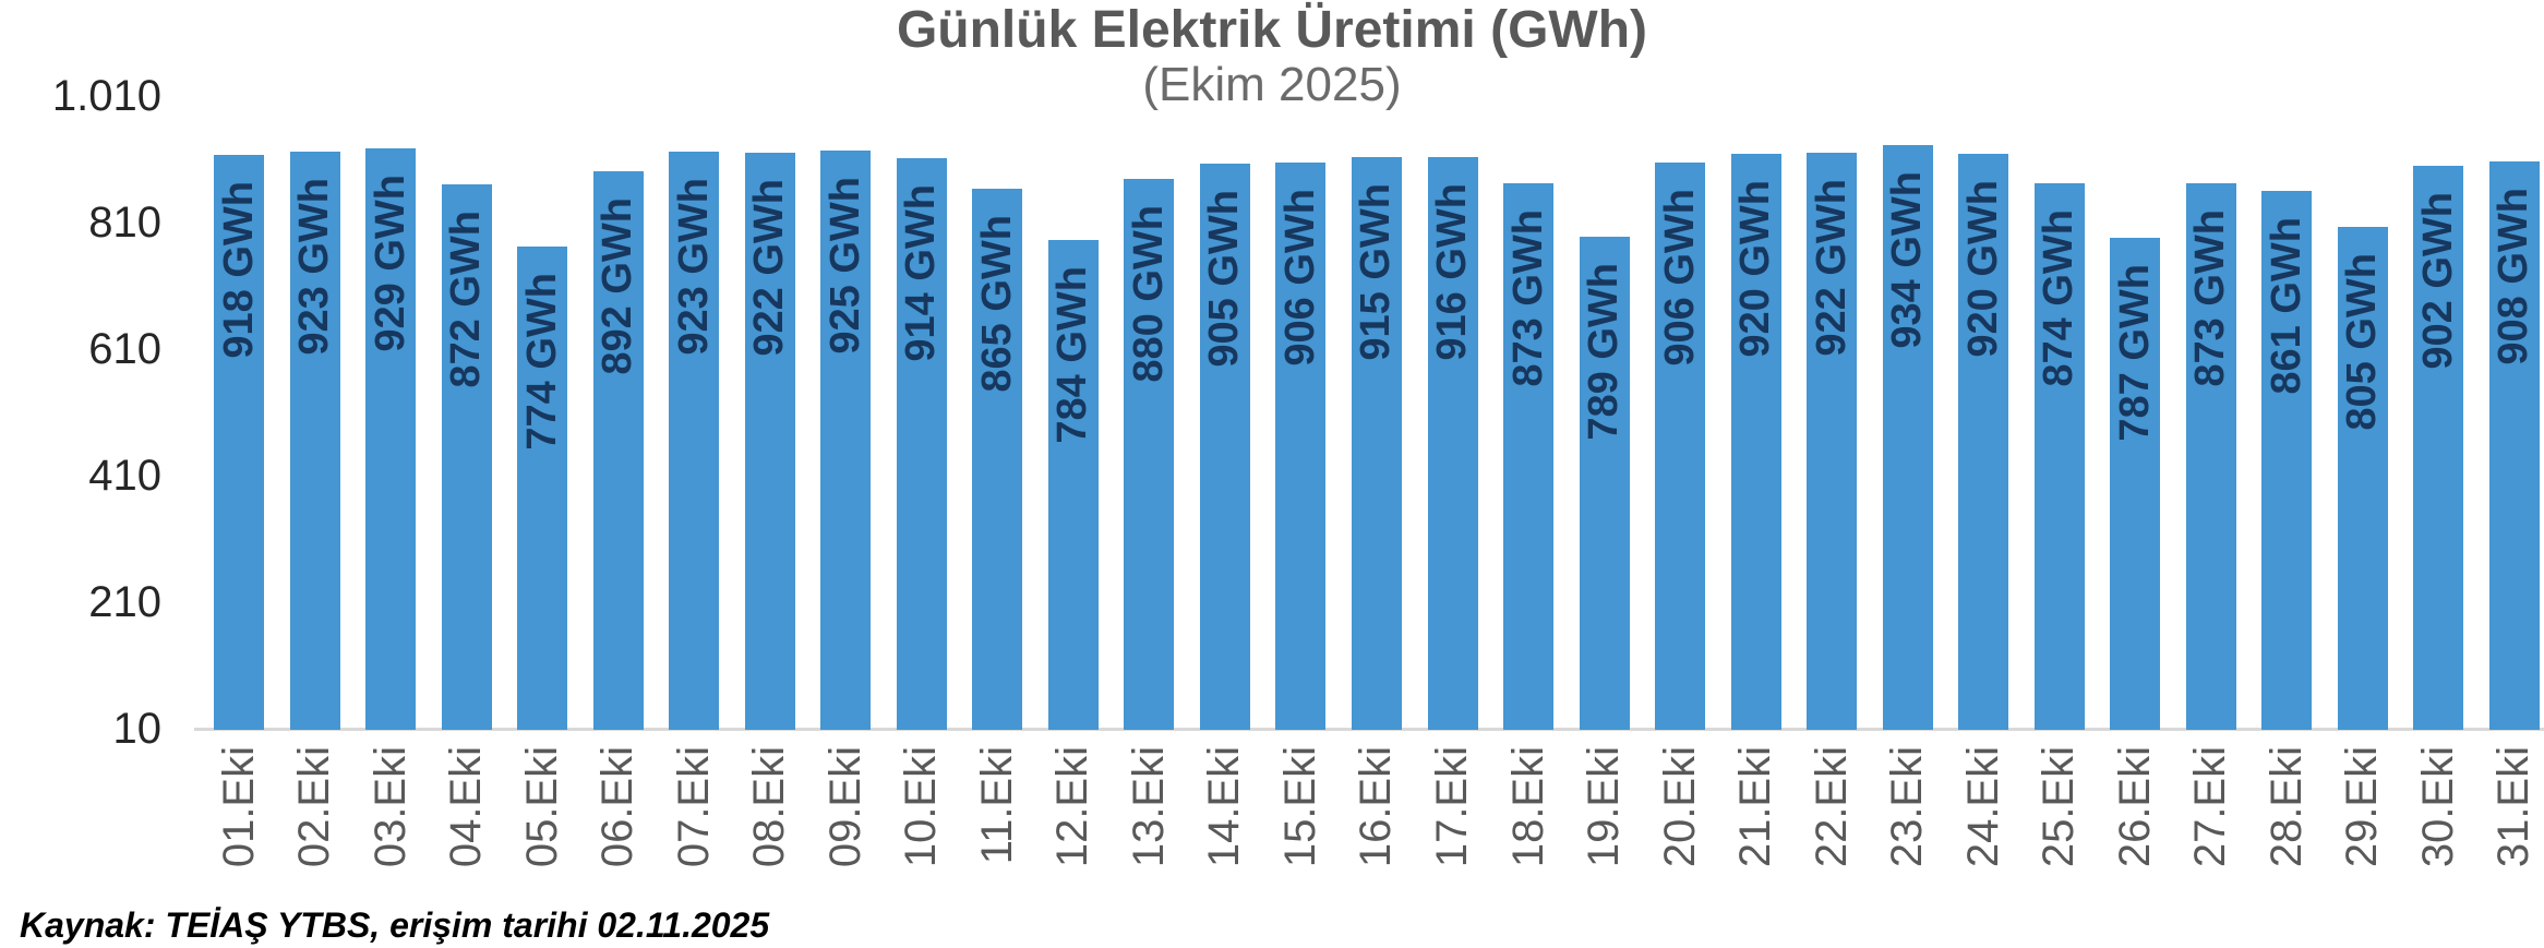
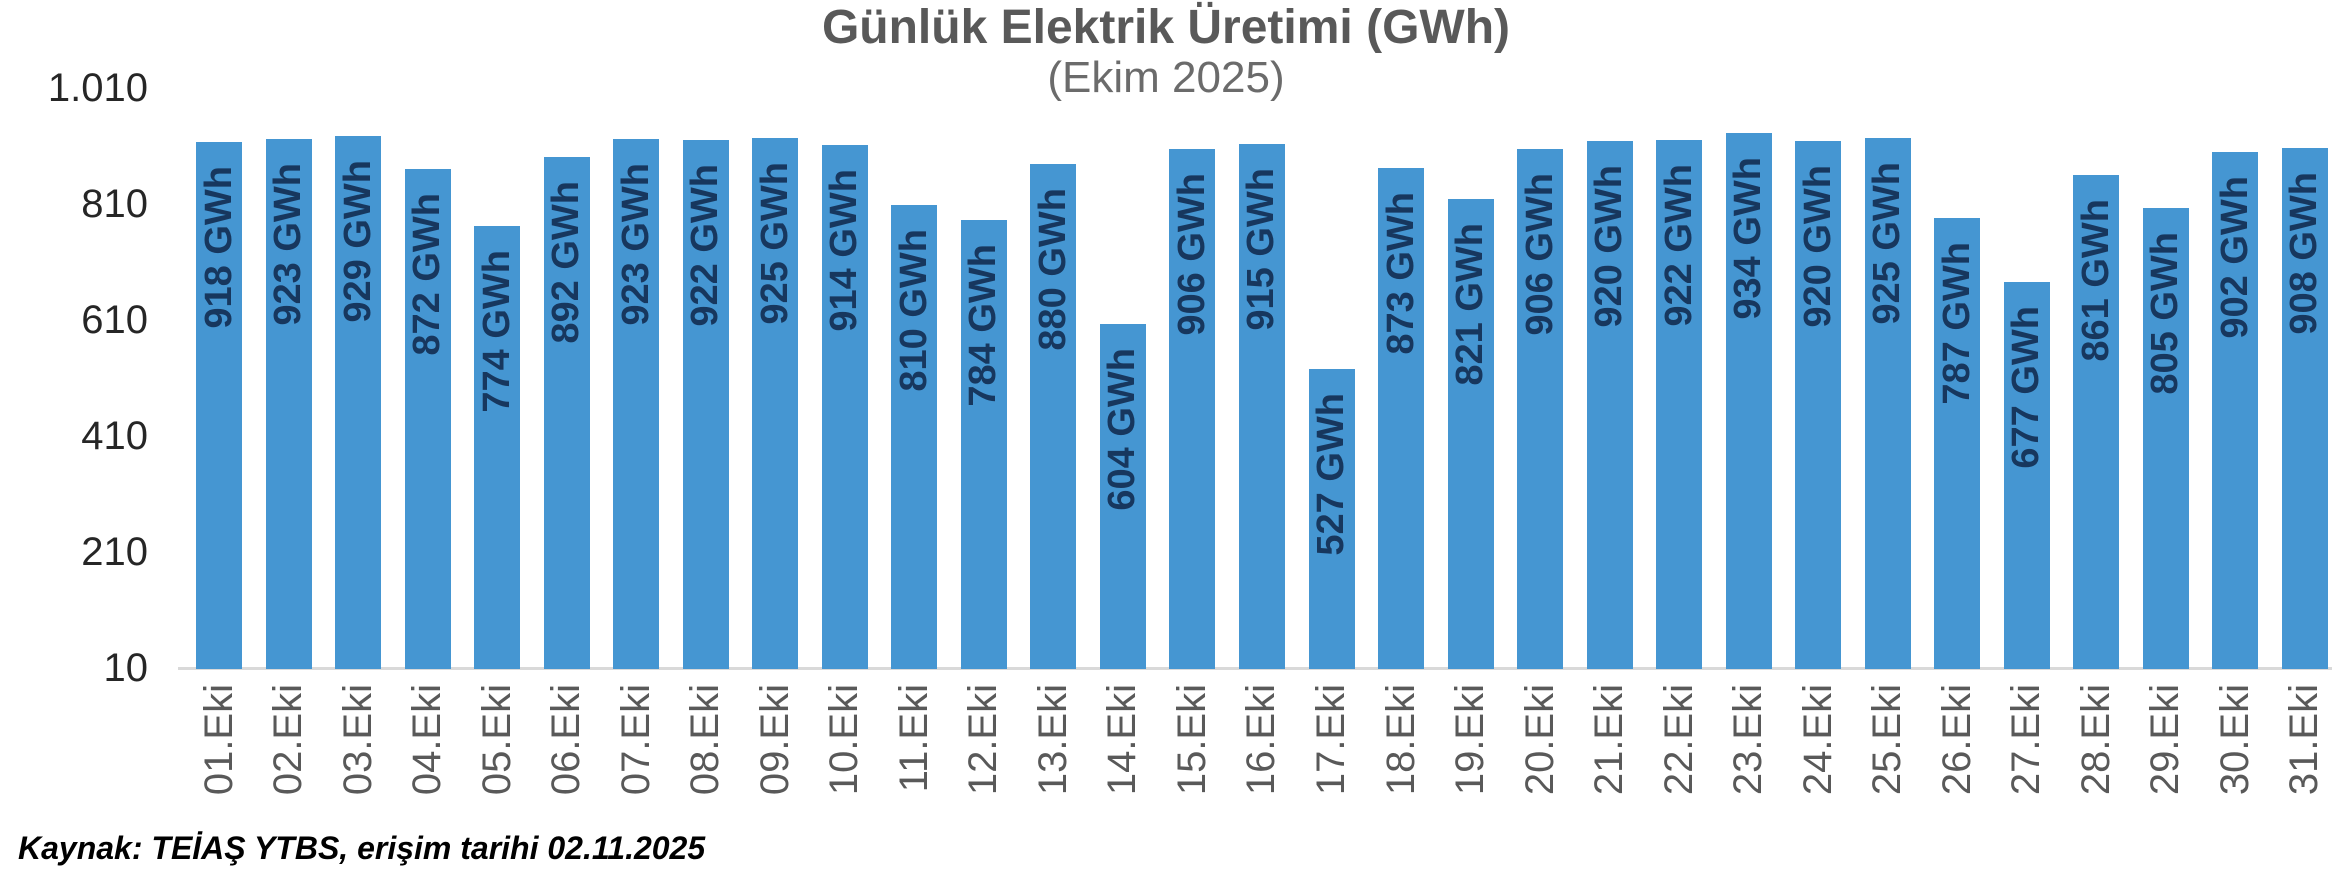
11.Eki: 865 -> 810
14.Eki: 905 -> 604
17.Eki: 916 -> 527
19.Eki: 789 -> 821
25.Eki: 874 -> 925
27.Eki: 873 -> 677
